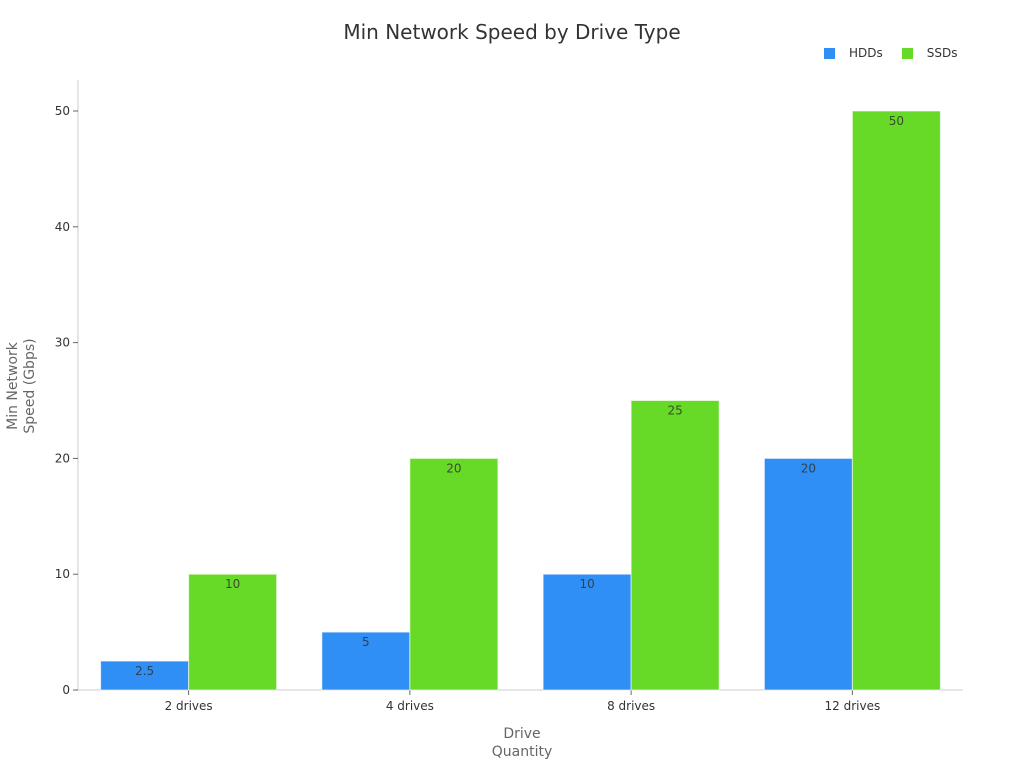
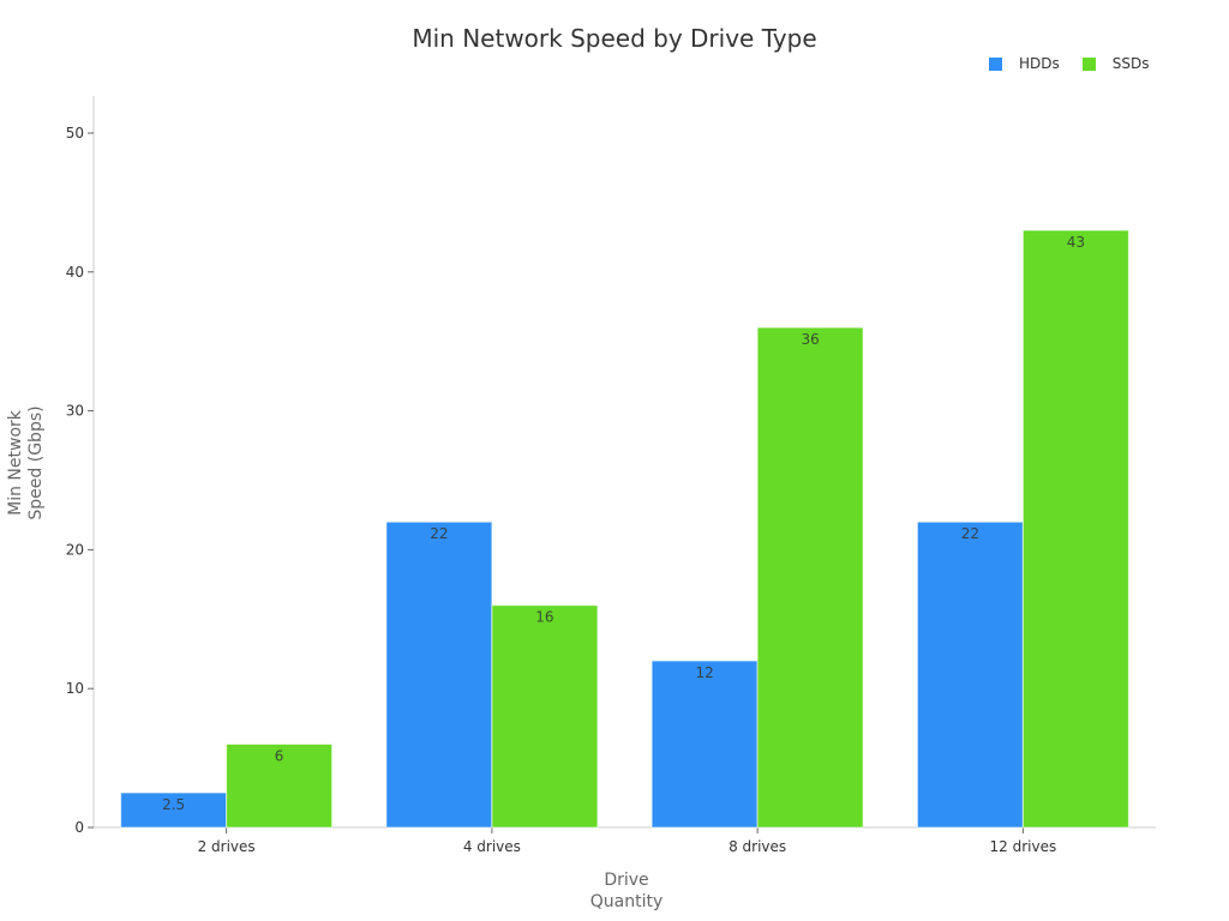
SSDs/2 drives: 10 -> 6
HDDs/4 drives: 5 -> 22
SSDs/4 drives: 20 -> 16
HDDs/8 drives: 10 -> 12
SSDs/8 drives: 25 -> 36
HDDs/12 drives: 20 -> 22
SSDs/12 drives: 50 -> 43
